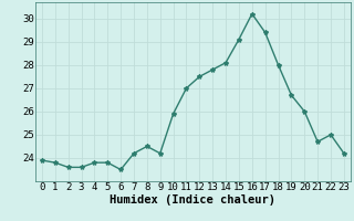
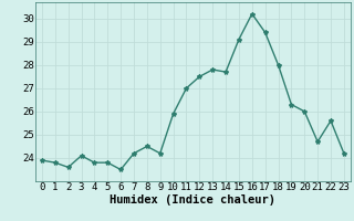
3: 23.6 -> 24.1
14: 28.1 -> 27.7
19: 26.7 -> 26.3
22: 25.0 -> 25.6
